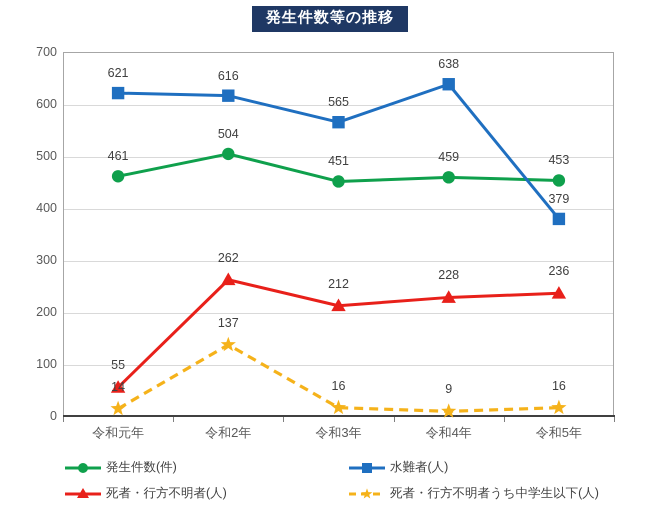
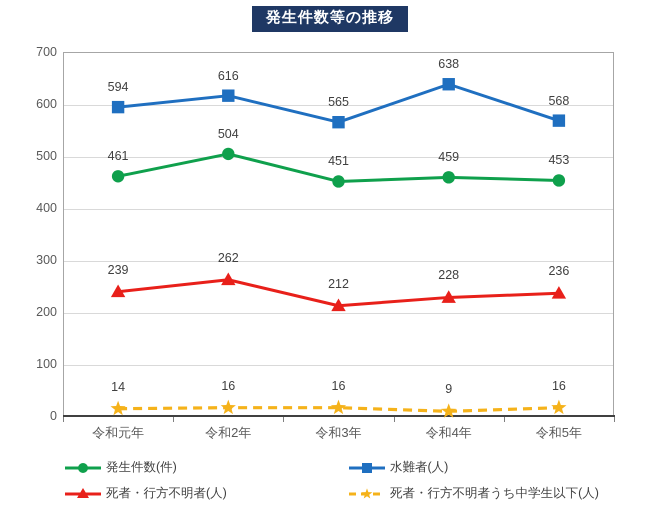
水難者(人)/令和元年: 621 -> 594
死者・行方不明者(人)/令和元年: 55 -> 239
死者・行方不明者うち中学生以下(人)/令和2年: 137 -> 16
水難者(人)/令和5年: 379 -> 568
